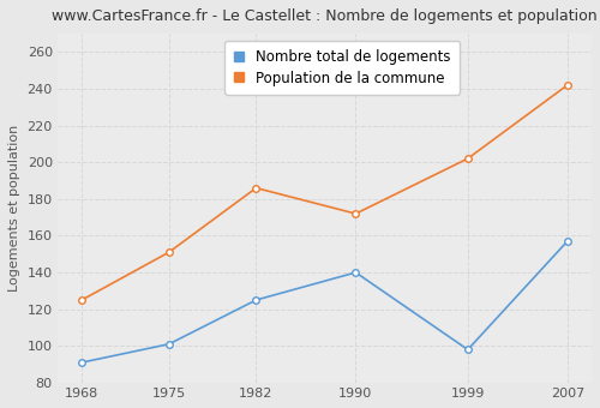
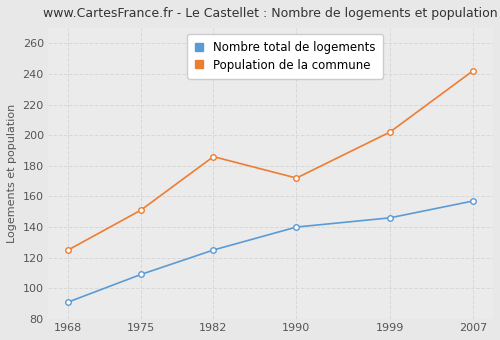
Nombre total de logements/1975: 101 -> 109
Nombre total de logements/1999: 98 -> 146
